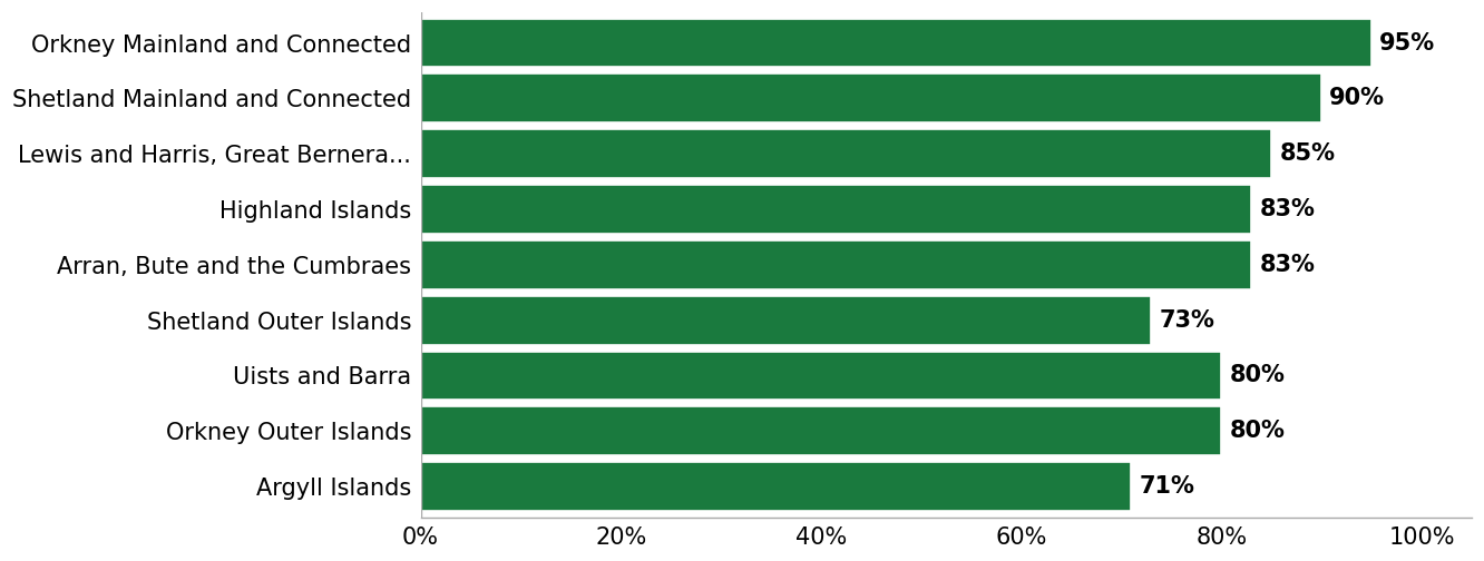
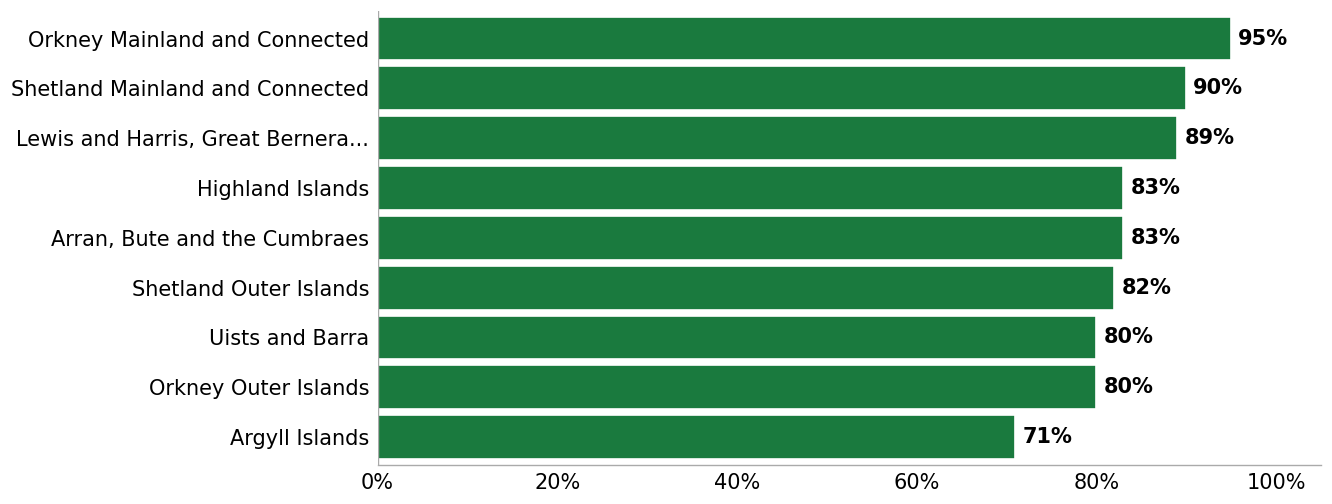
Lewis and Harris, Great Bernera...: 85% -> 89%
Shetland Outer Islands: 73% -> 82%
